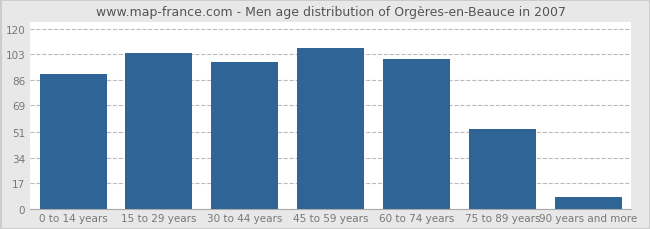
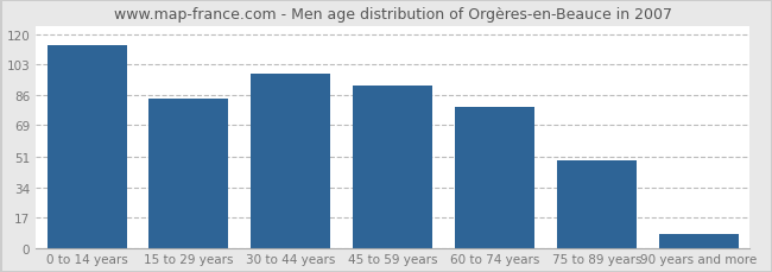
0 to 14 years: 90 -> 114
15 to 29 years: 104 -> 84
45 to 59 years: 107 -> 91
60 to 74 years: 100 -> 79
75 to 89 years: 53 -> 49
